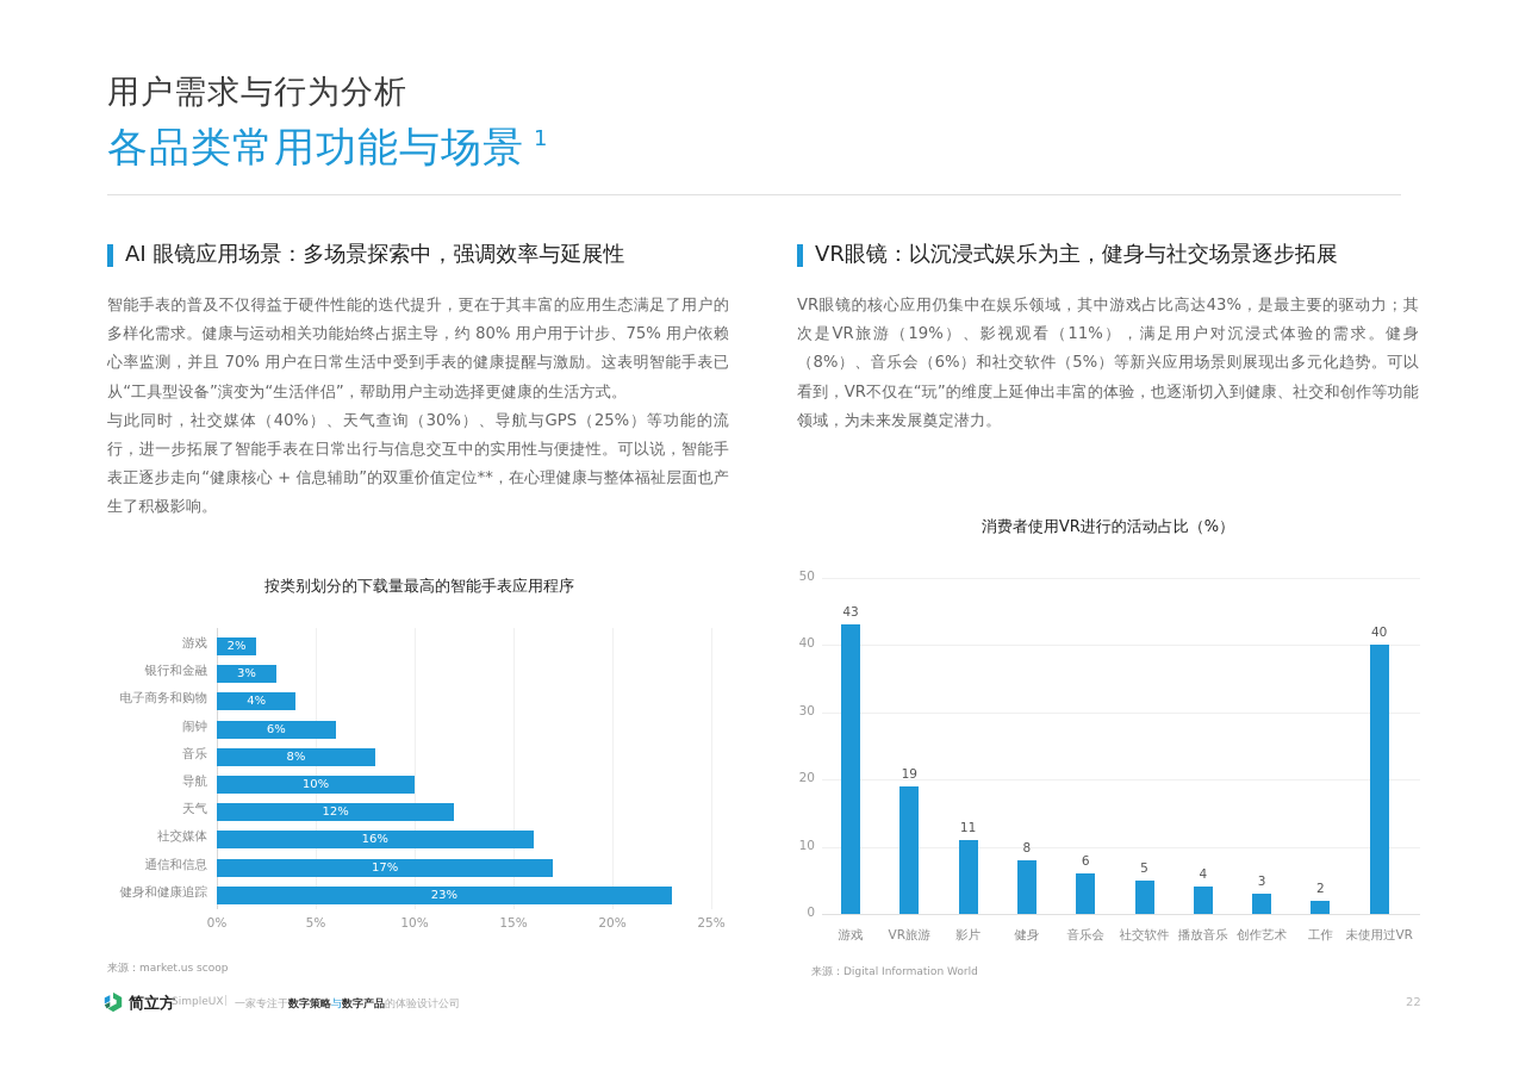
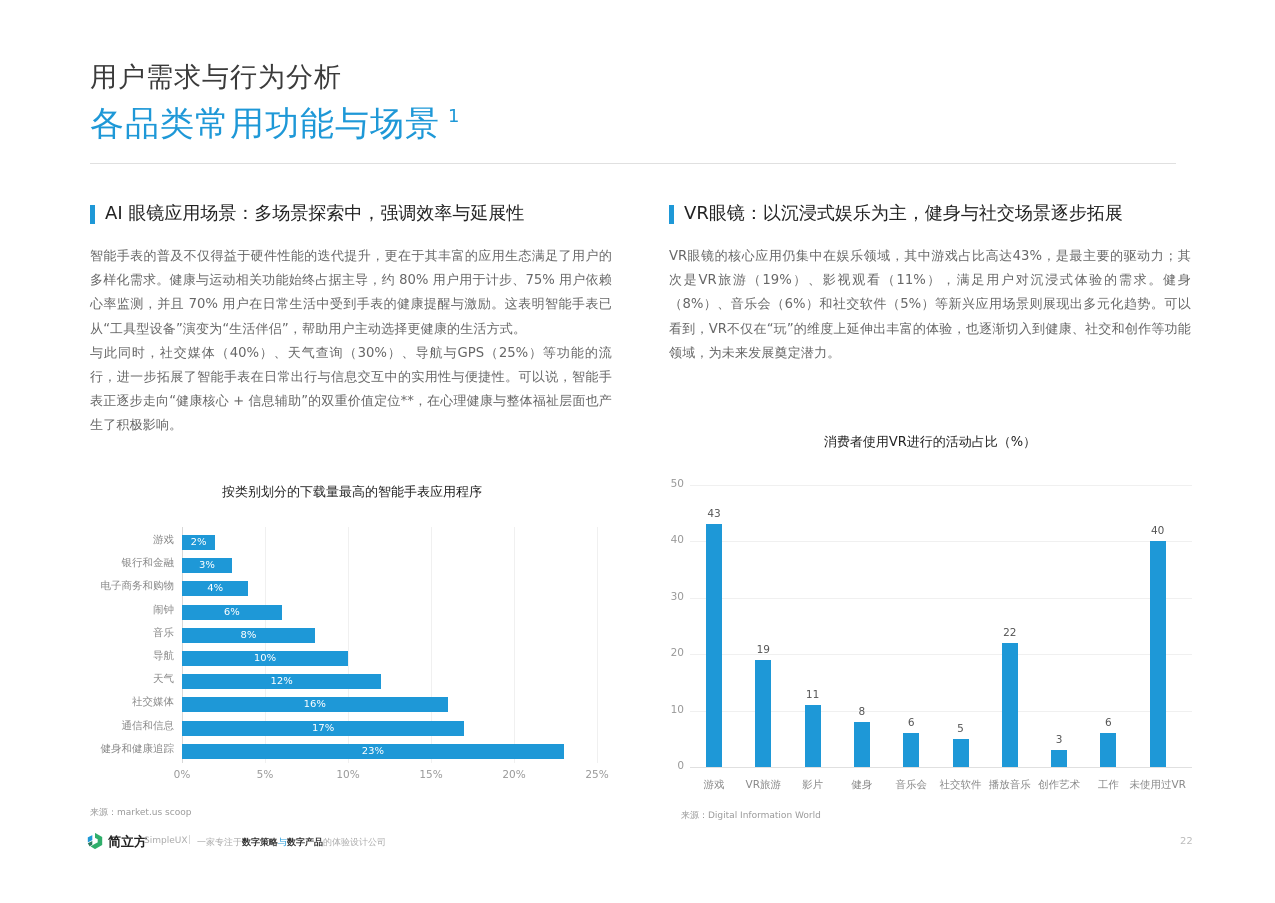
消费者使用VR进行的活动占比（%）/播放音乐: 4 -> 22
消费者使用VR进行的活动占比（%）/工作: 2 -> 6
